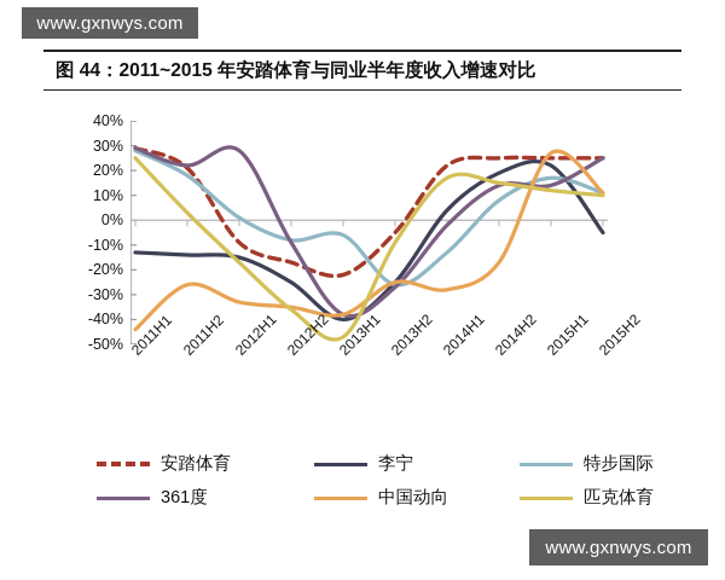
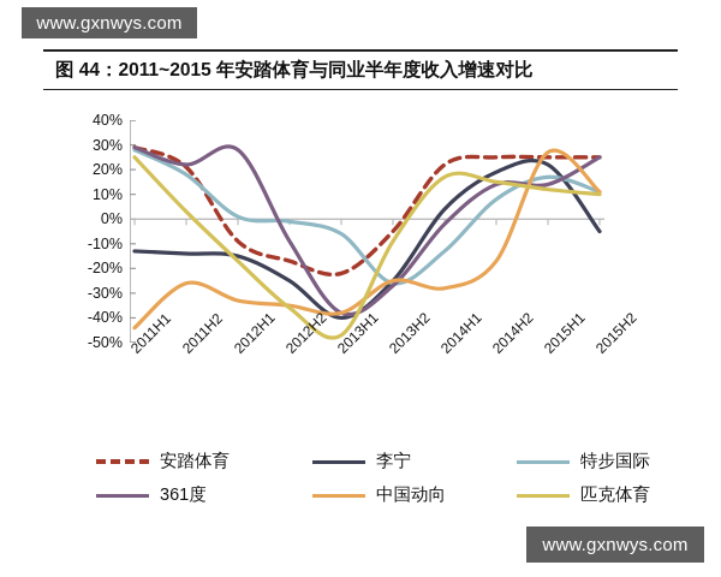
特步国际/2012H2: -8% -> -1%
